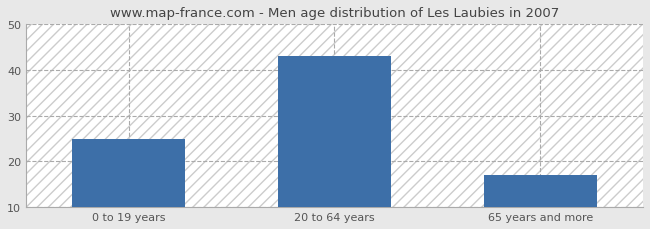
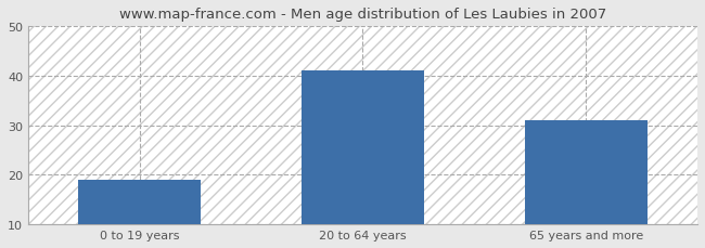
0 to 19 years: 25 -> 19
20 to 64 years: 43 -> 41
65 years and more: 17 -> 31
